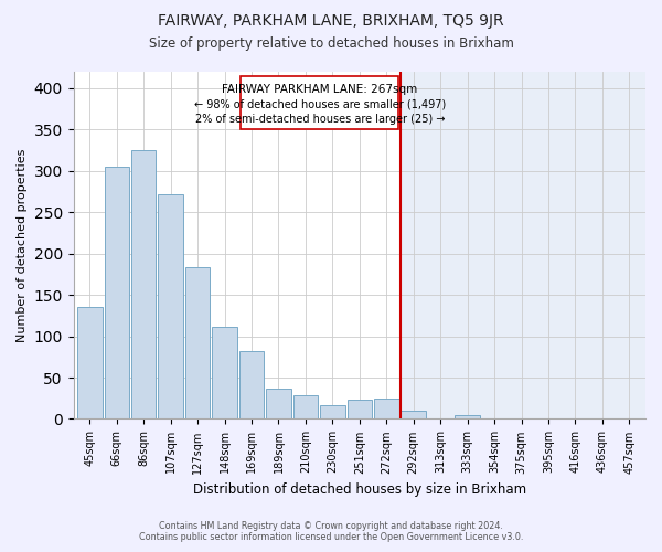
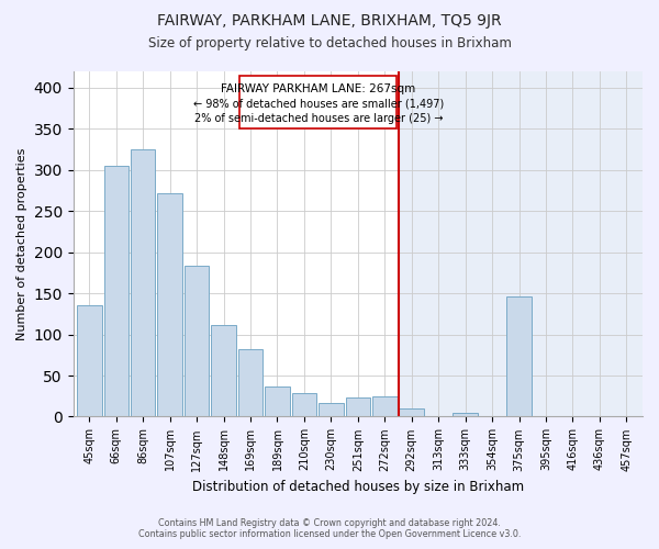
375sqm: 1 -> 146
